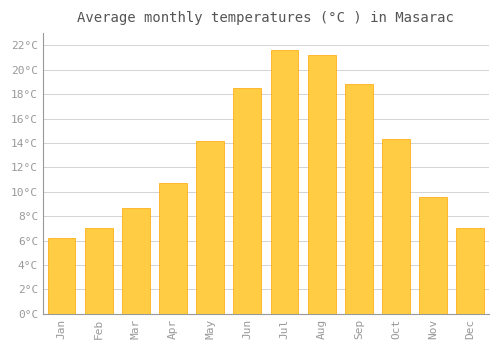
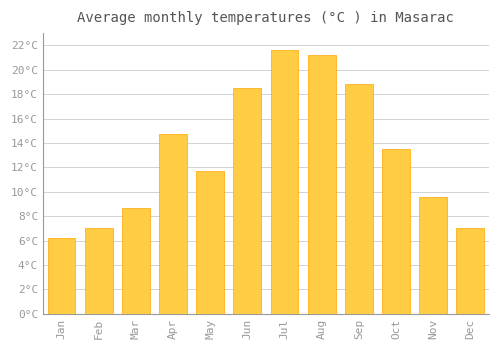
Apr: 10.7°C -> 14.7°C
May: 14.2°C -> 11.7°C
Oct: 14.3°C -> 13.5°C
